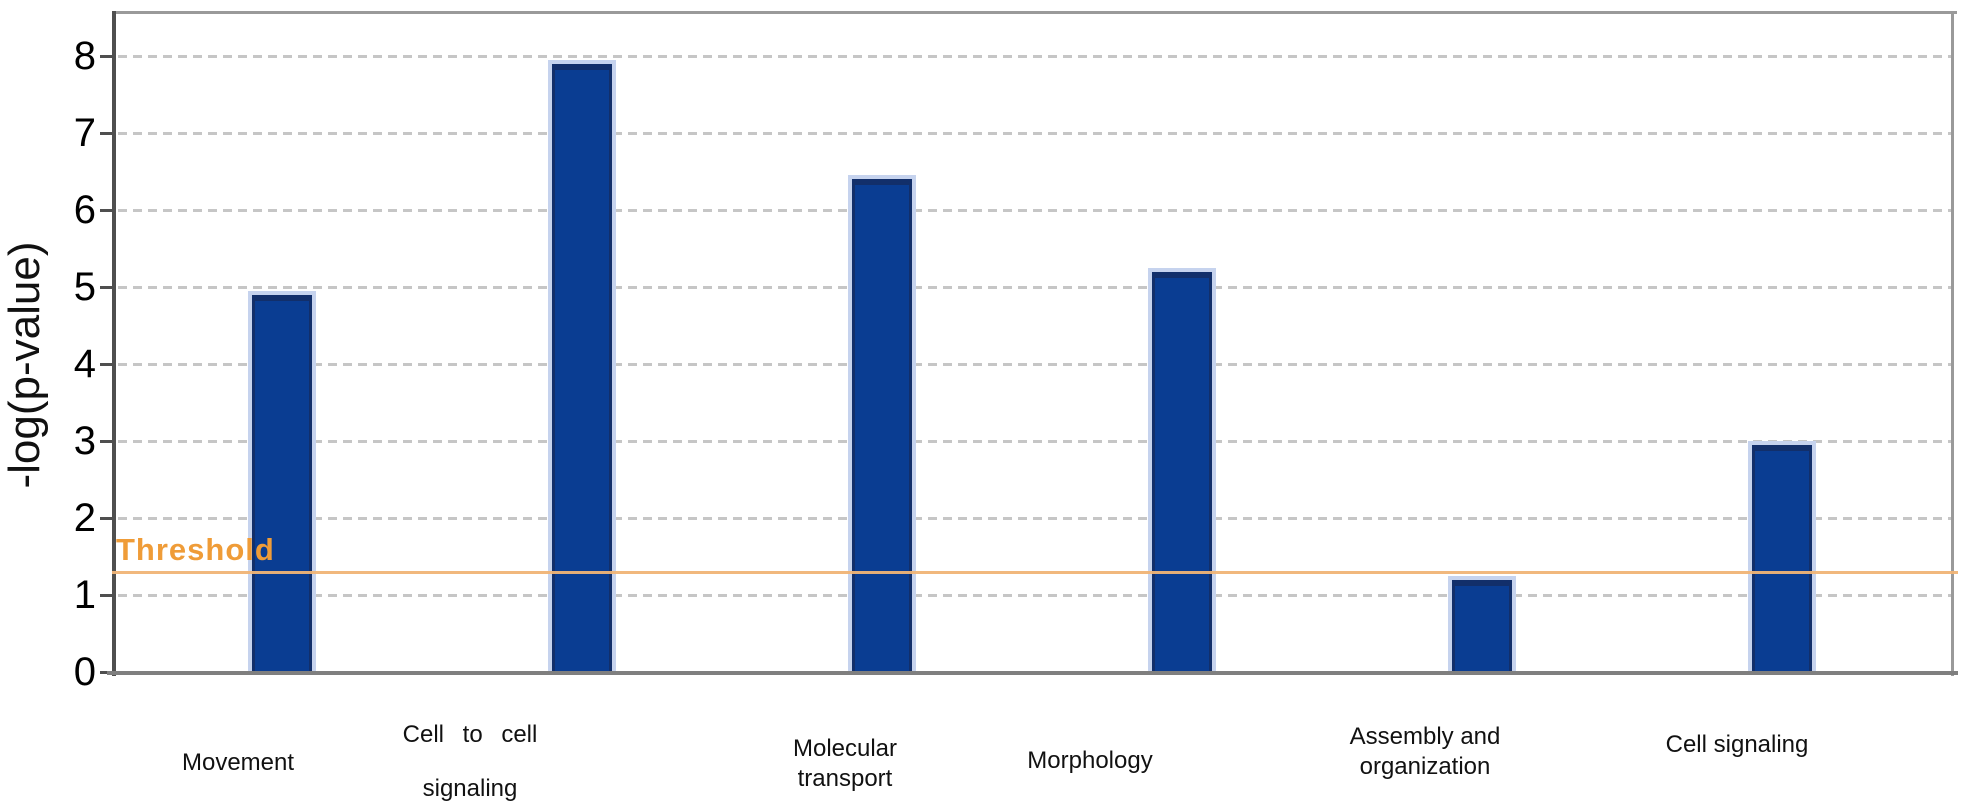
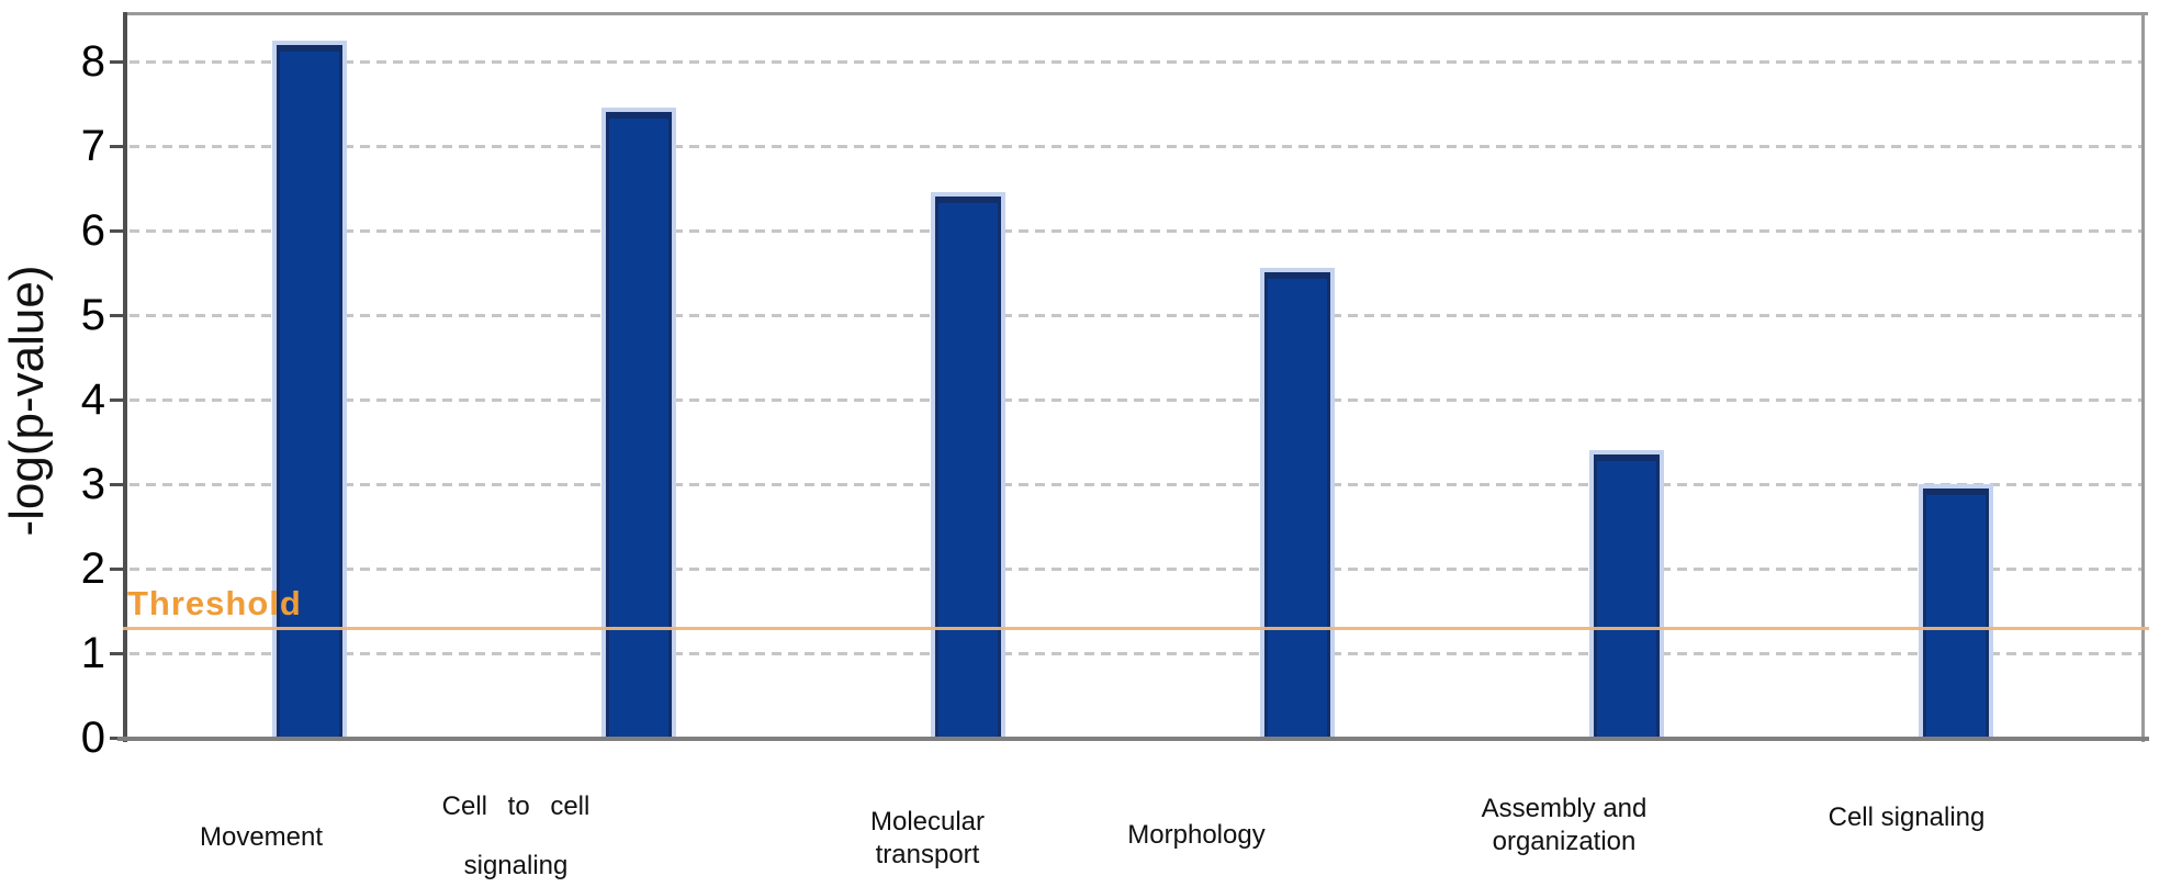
Movement: 4.9 -> 8.2
Cell to cell signaling: 7.9 -> 7.4
Morphology: 5.2 -> 5.5
Assembly and organization: 1.2 -> 3.4
